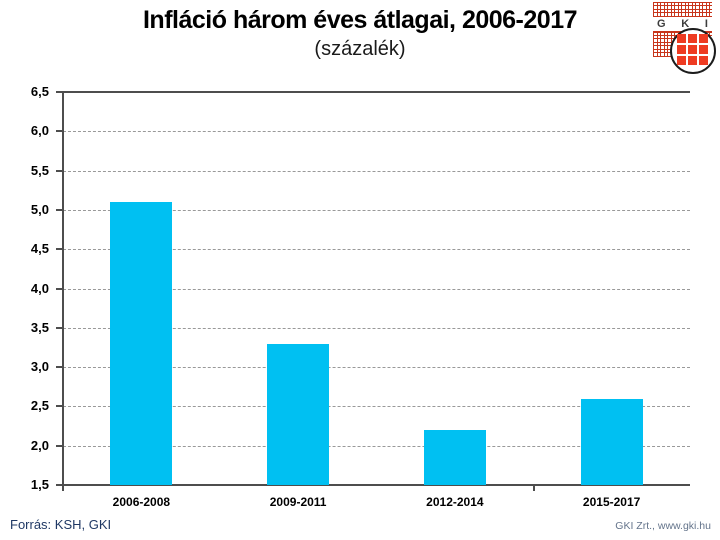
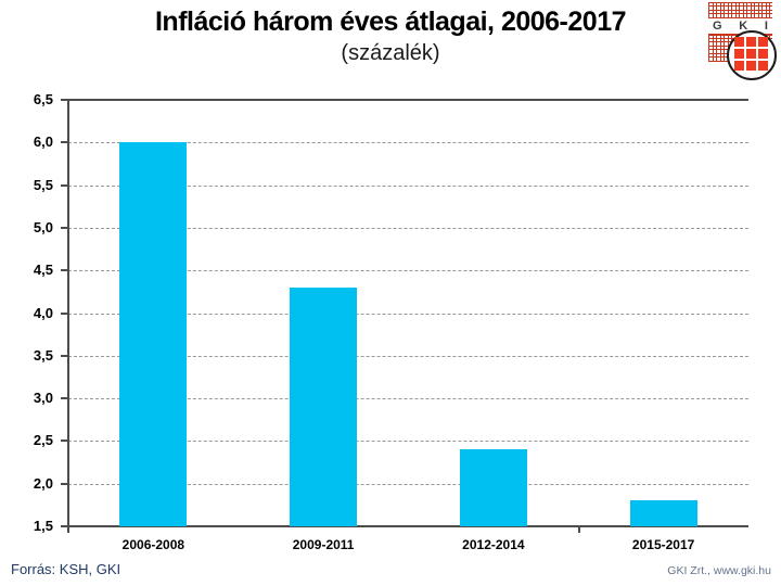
2006-2008: 5,1 -> 6,0
2009-2011: 3,3 -> 4,3
2012-2014: 2,2 -> 2,4
2015-2017: 2,6 -> 1,8
